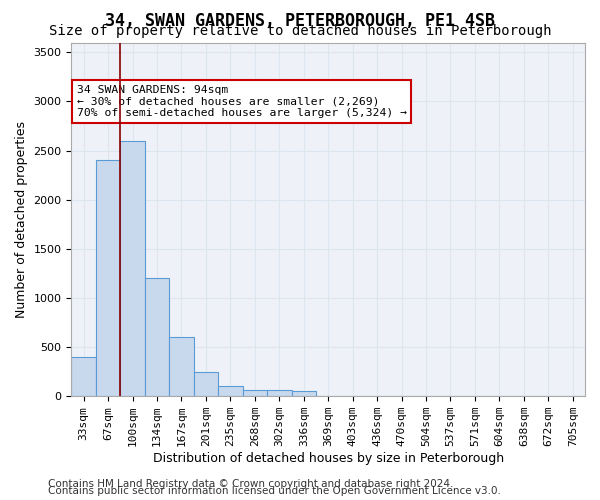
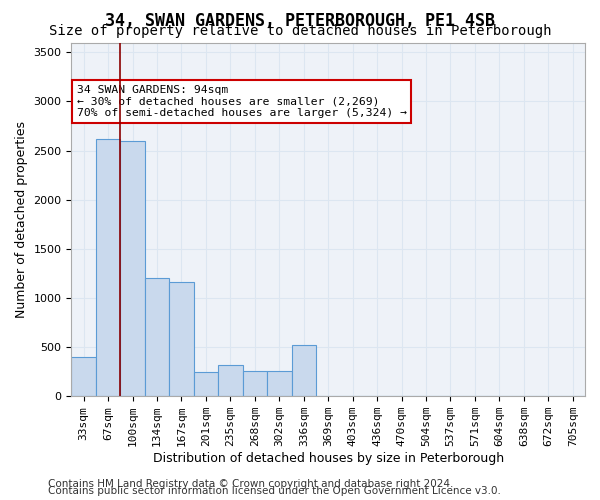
67sqm: 2400 -> 2620
167sqm: 600 -> 1160
235sqm: 100 -> 320
268sqm: 60 -> 260
302sqm: 60 -> 260
336sqm: 50 -> 520
